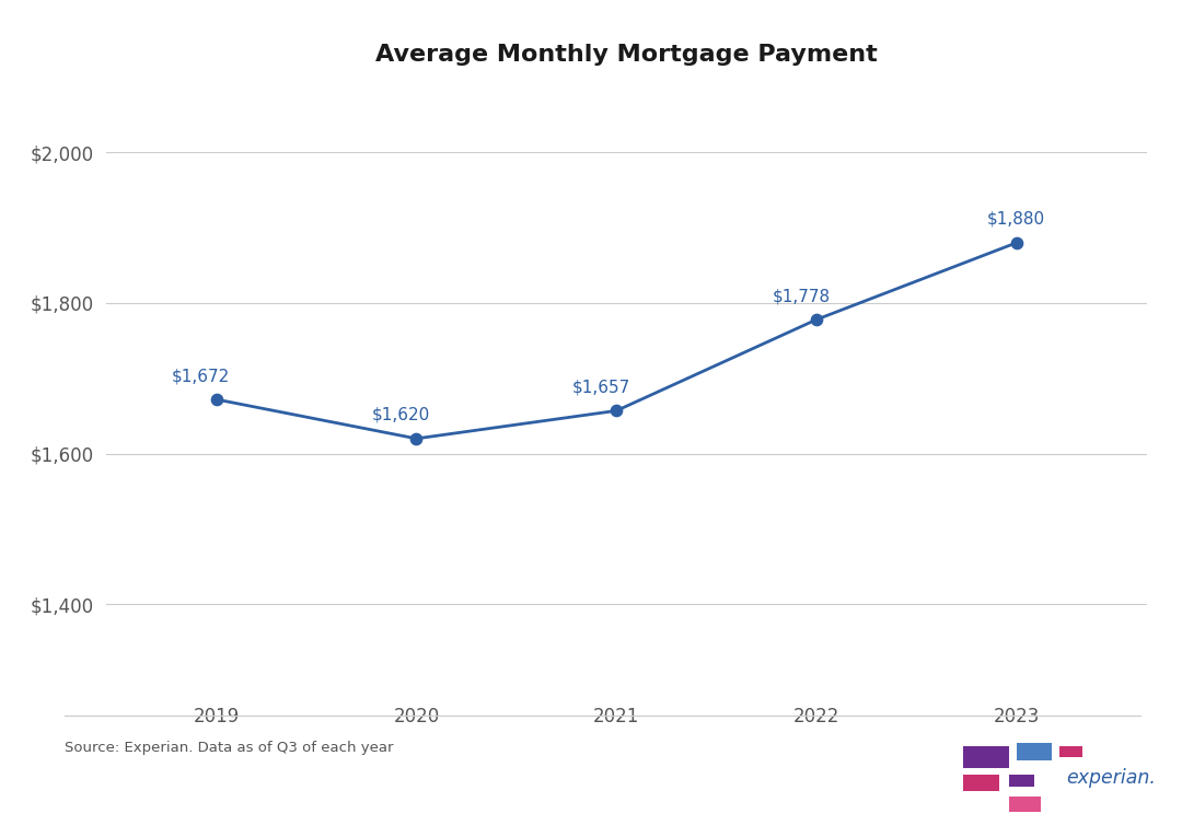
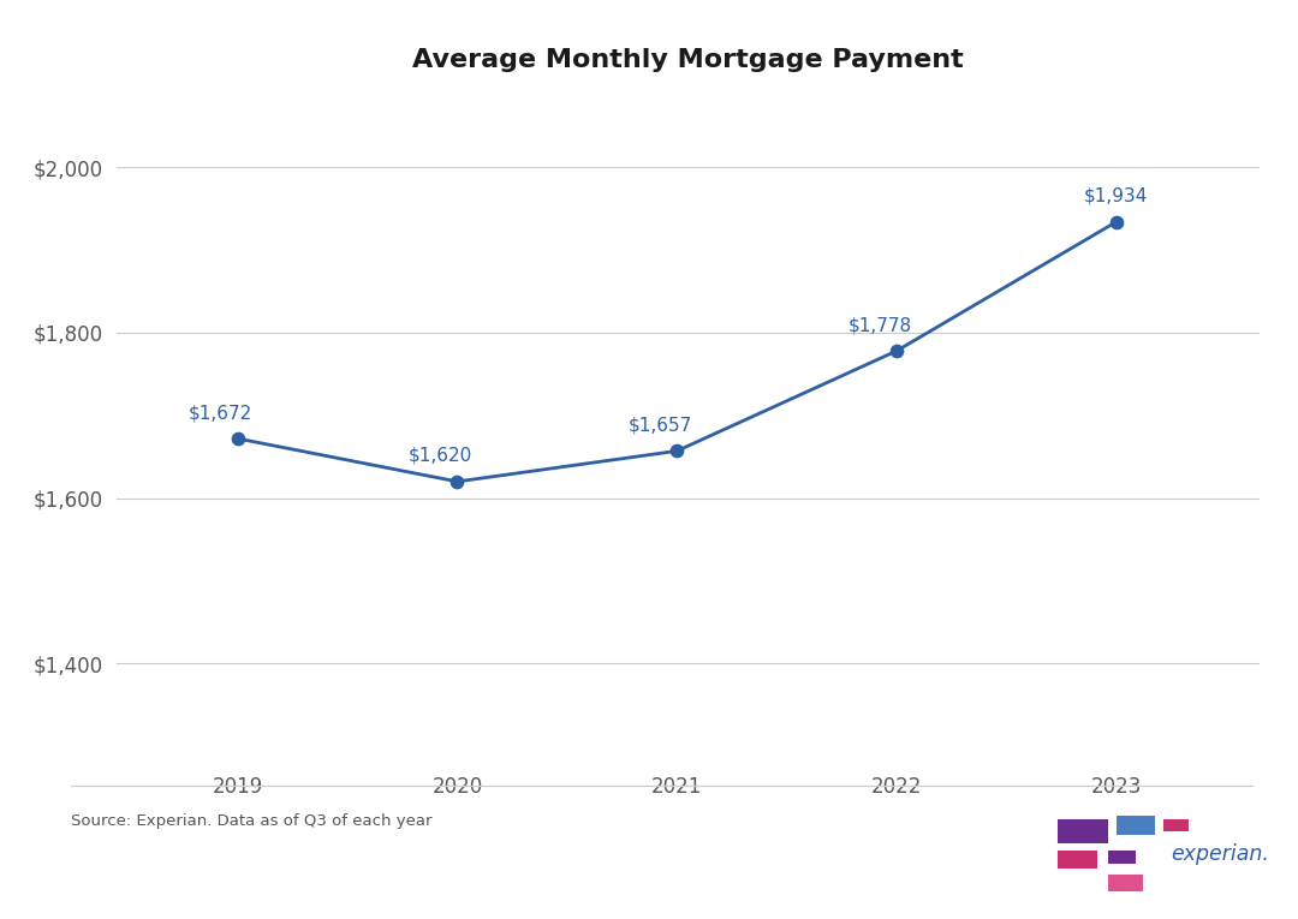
2023: $1,880 -> $1,934
